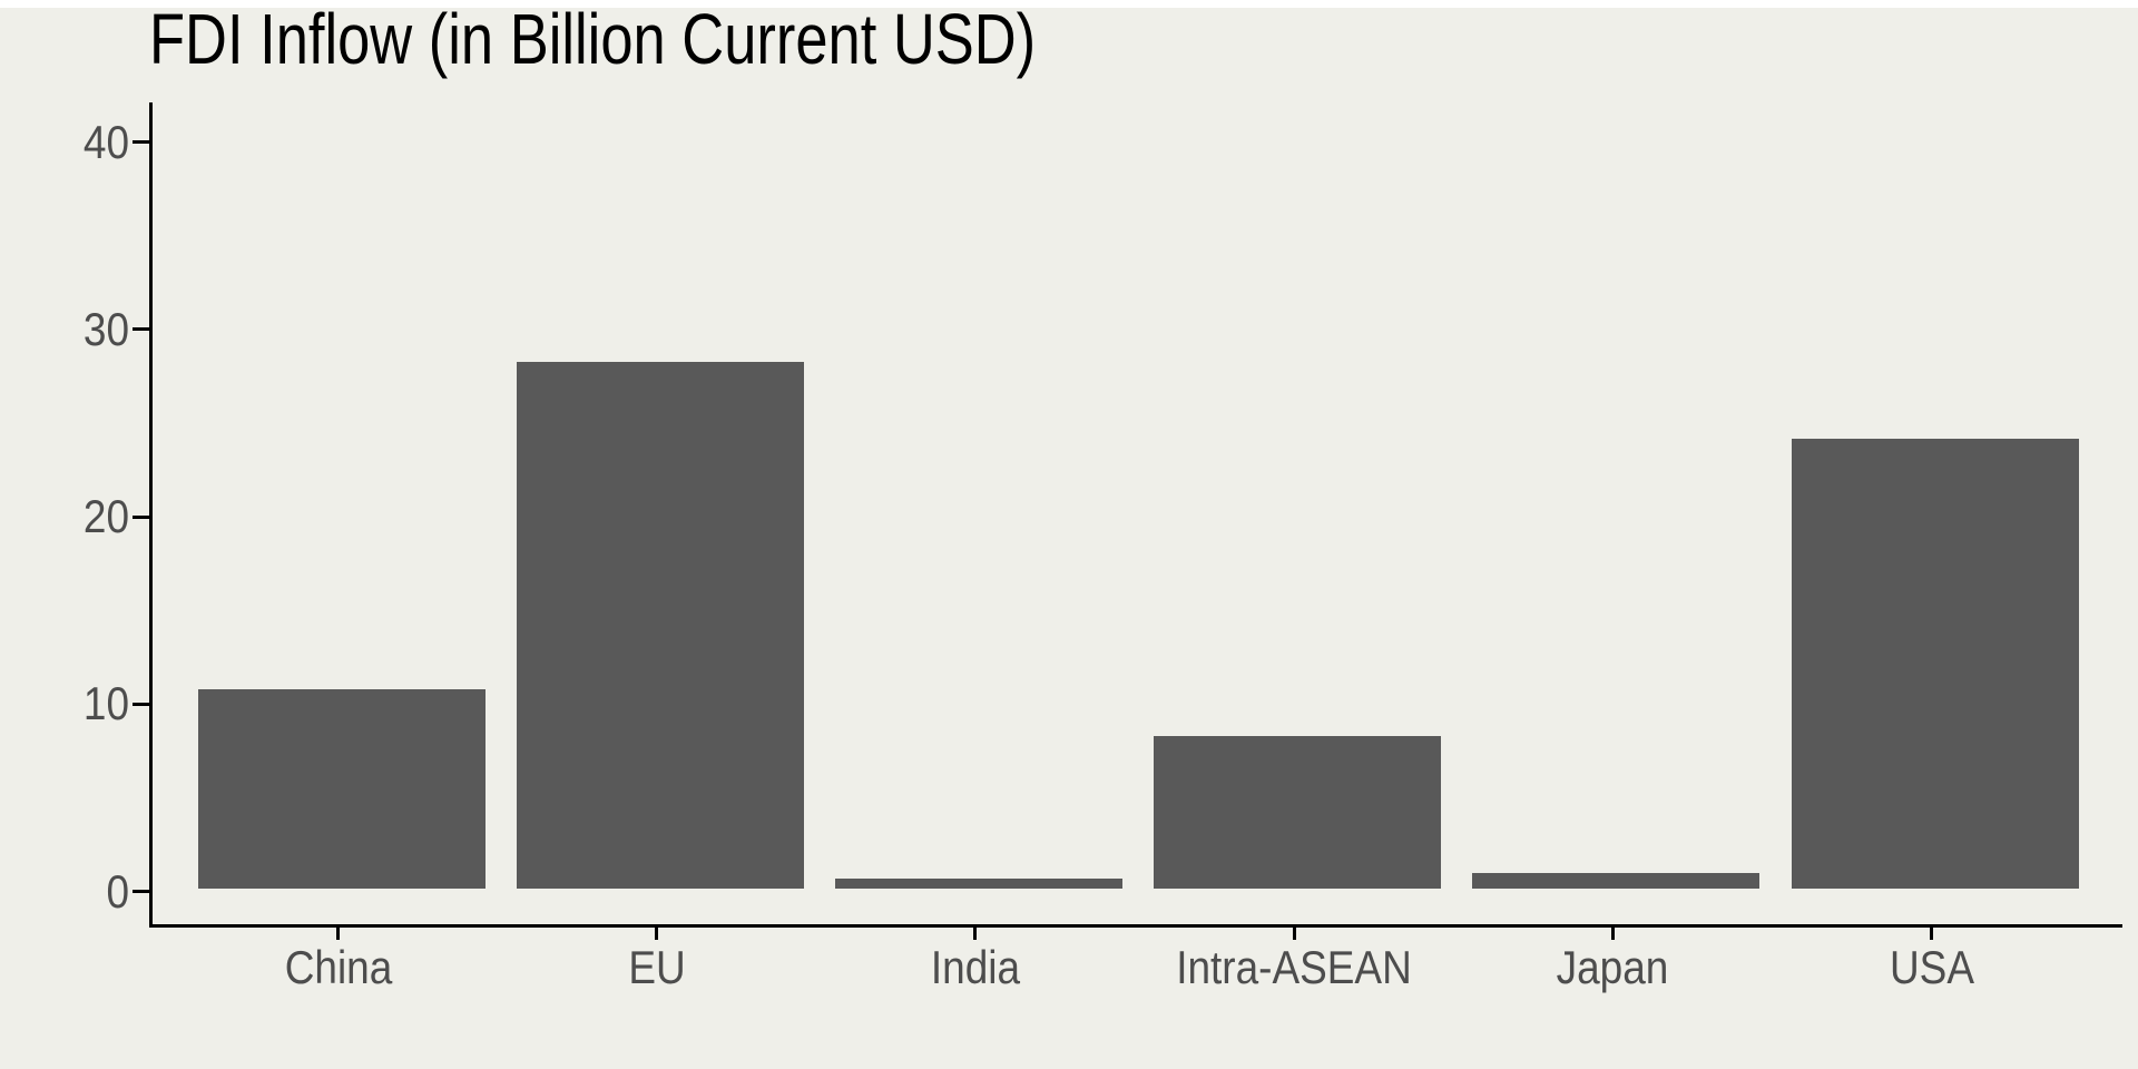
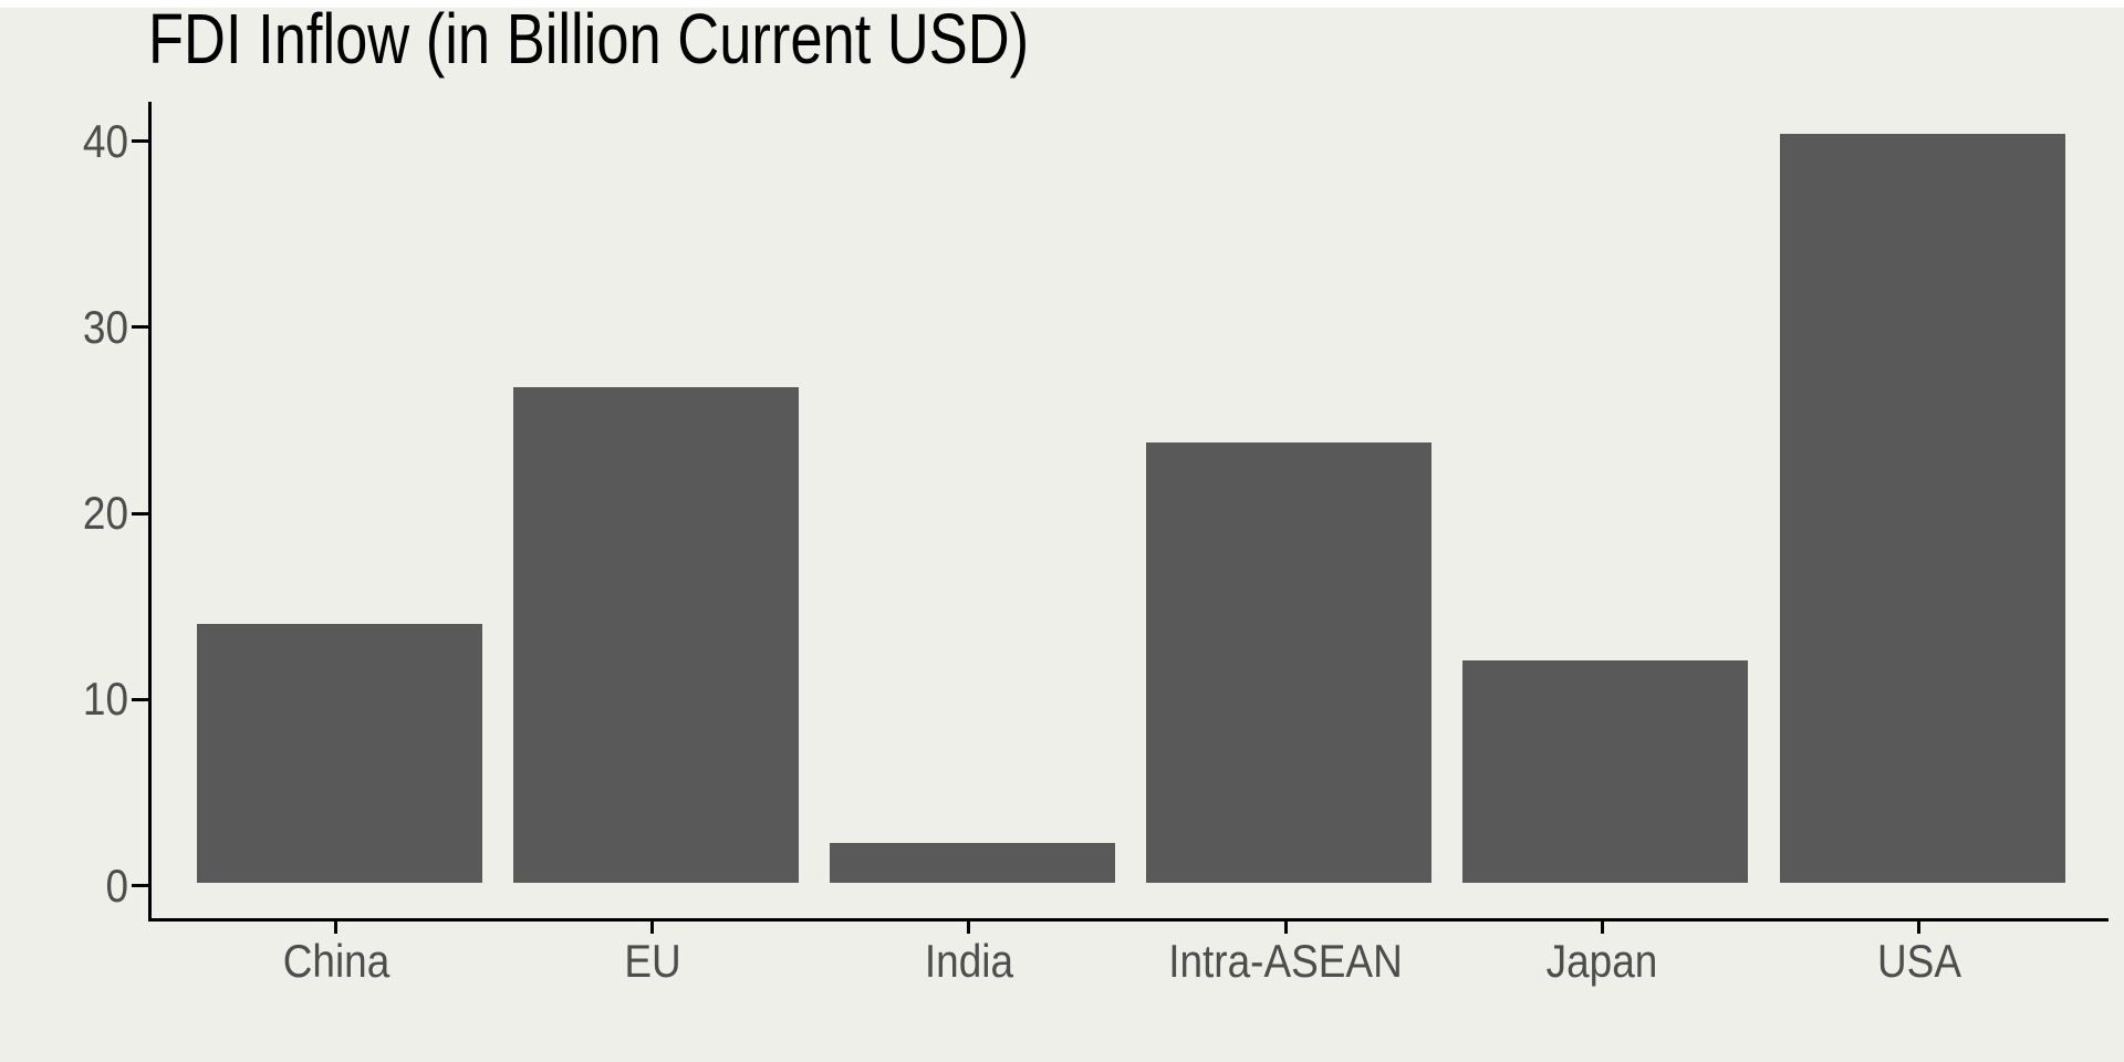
China: 10.6 -> 13.9
EU: 28.1 -> 26.6
India: 0.5 -> 2.1
Intra-ASEAN: 8.1 -> 23.6
Japan: 0.8 -> 11.9
USA: 24.0 -> 40.2
